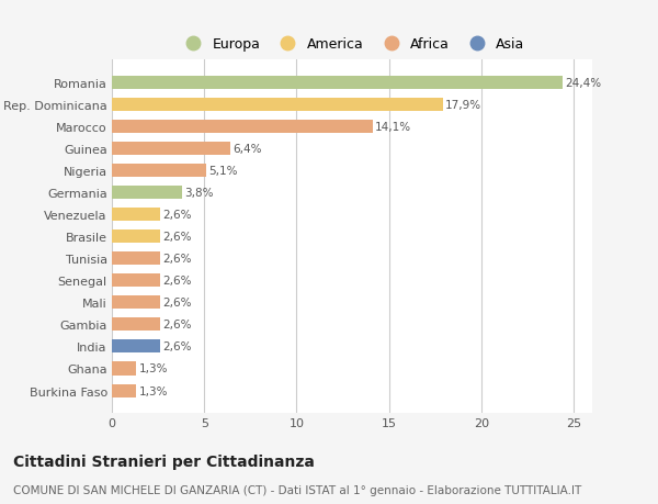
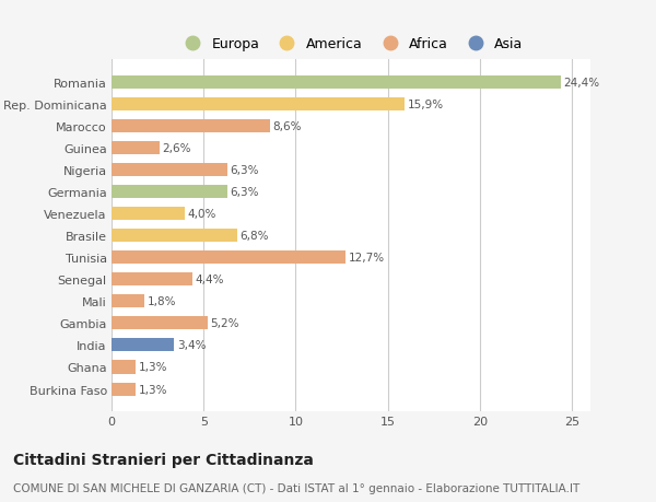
Rep. Dominicana: 17,9% -> 15,9%
Marocco: 14,1% -> 8,6%
Guinea: 6,4% -> 2,6%
Nigeria: 5,1% -> 6,3%
Germania: 3,8% -> 6,3%
Venezuela: 2,6% -> 4,0%
Brasile: 2,6% -> 6,8%
Tunisia: 2,6% -> 12,7%
Senegal: 2,6% -> 4,4%
Mali: 2,6% -> 1,8%
Gambia: 2,6% -> 5,2%
India: 2,6% -> 3,4%
